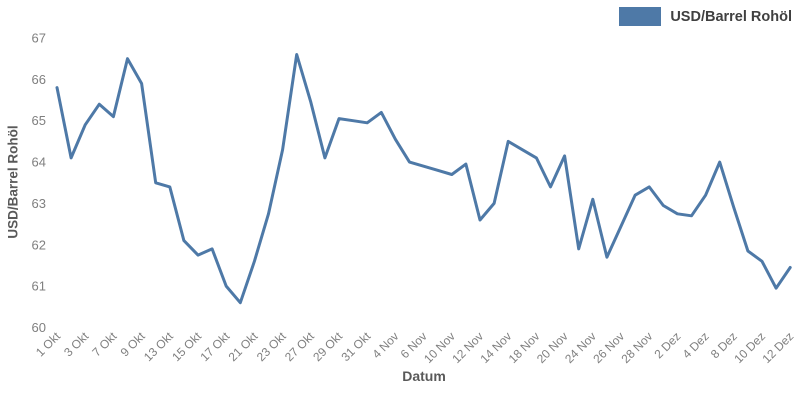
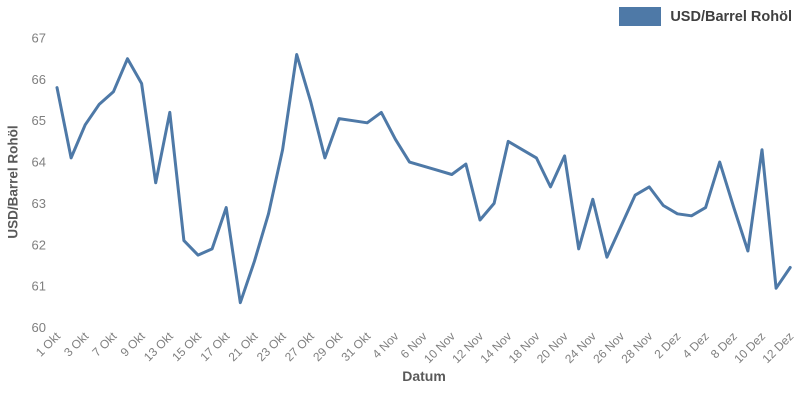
7 Okt: 65.1 -> 65.7
13 Okt: 63.4 -> 65.2
17 Okt: 61.0 -> 62.9
4 Dez: 63.2 -> 62.9
10 Dez: 61.6 -> 64.3
